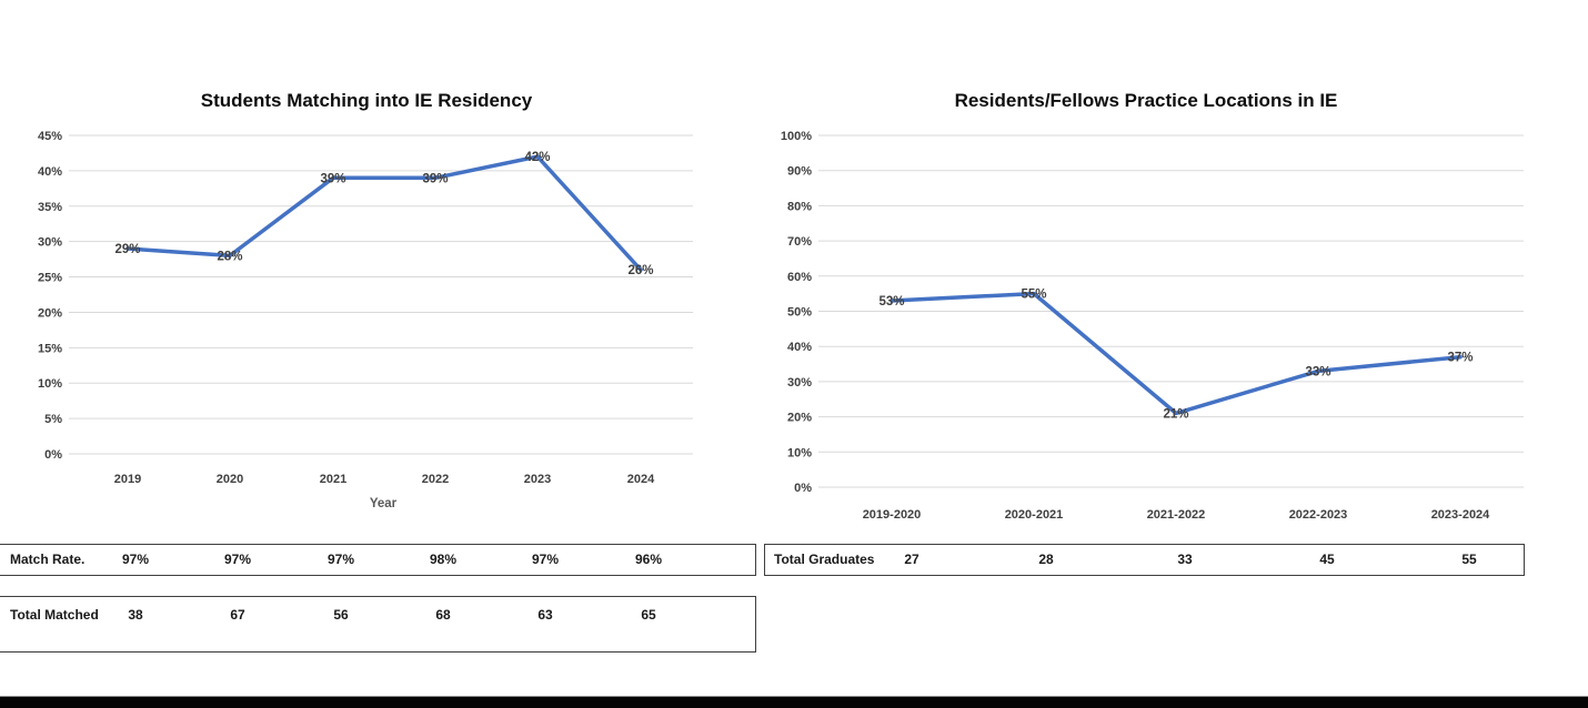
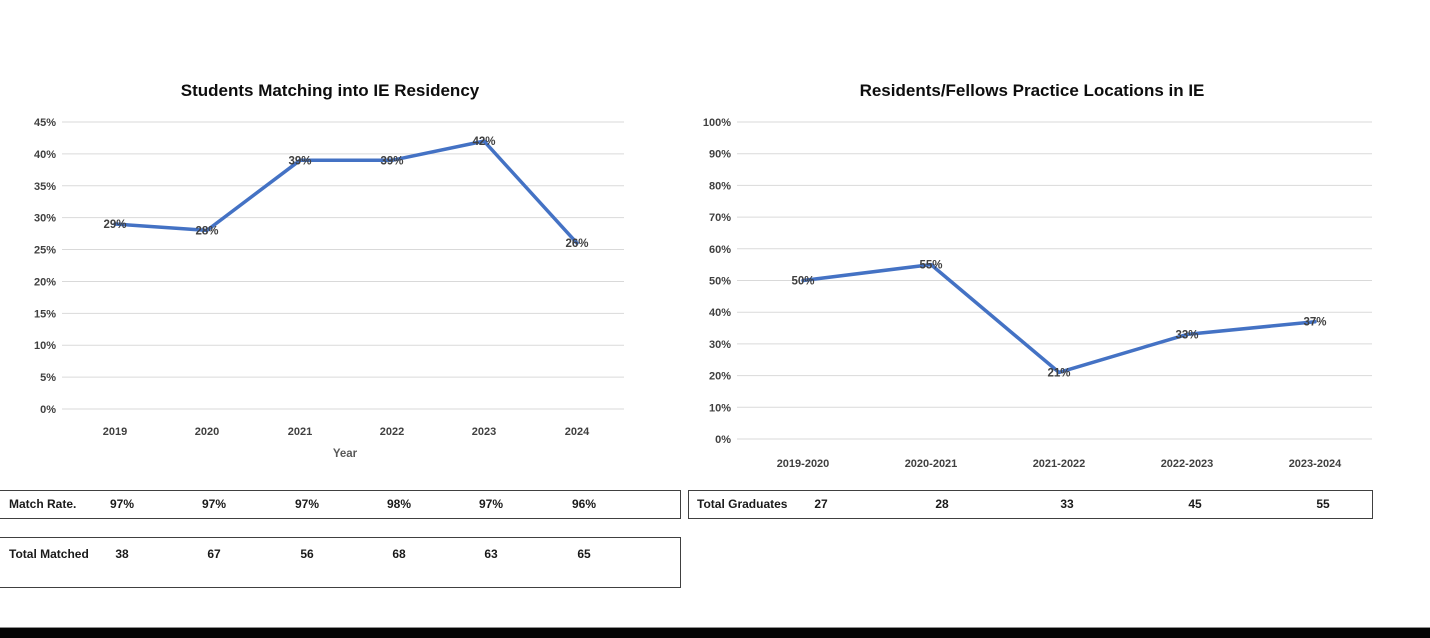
Residents/Fellows Practice Locations in IE/2019-2020: 53% -> 50%
